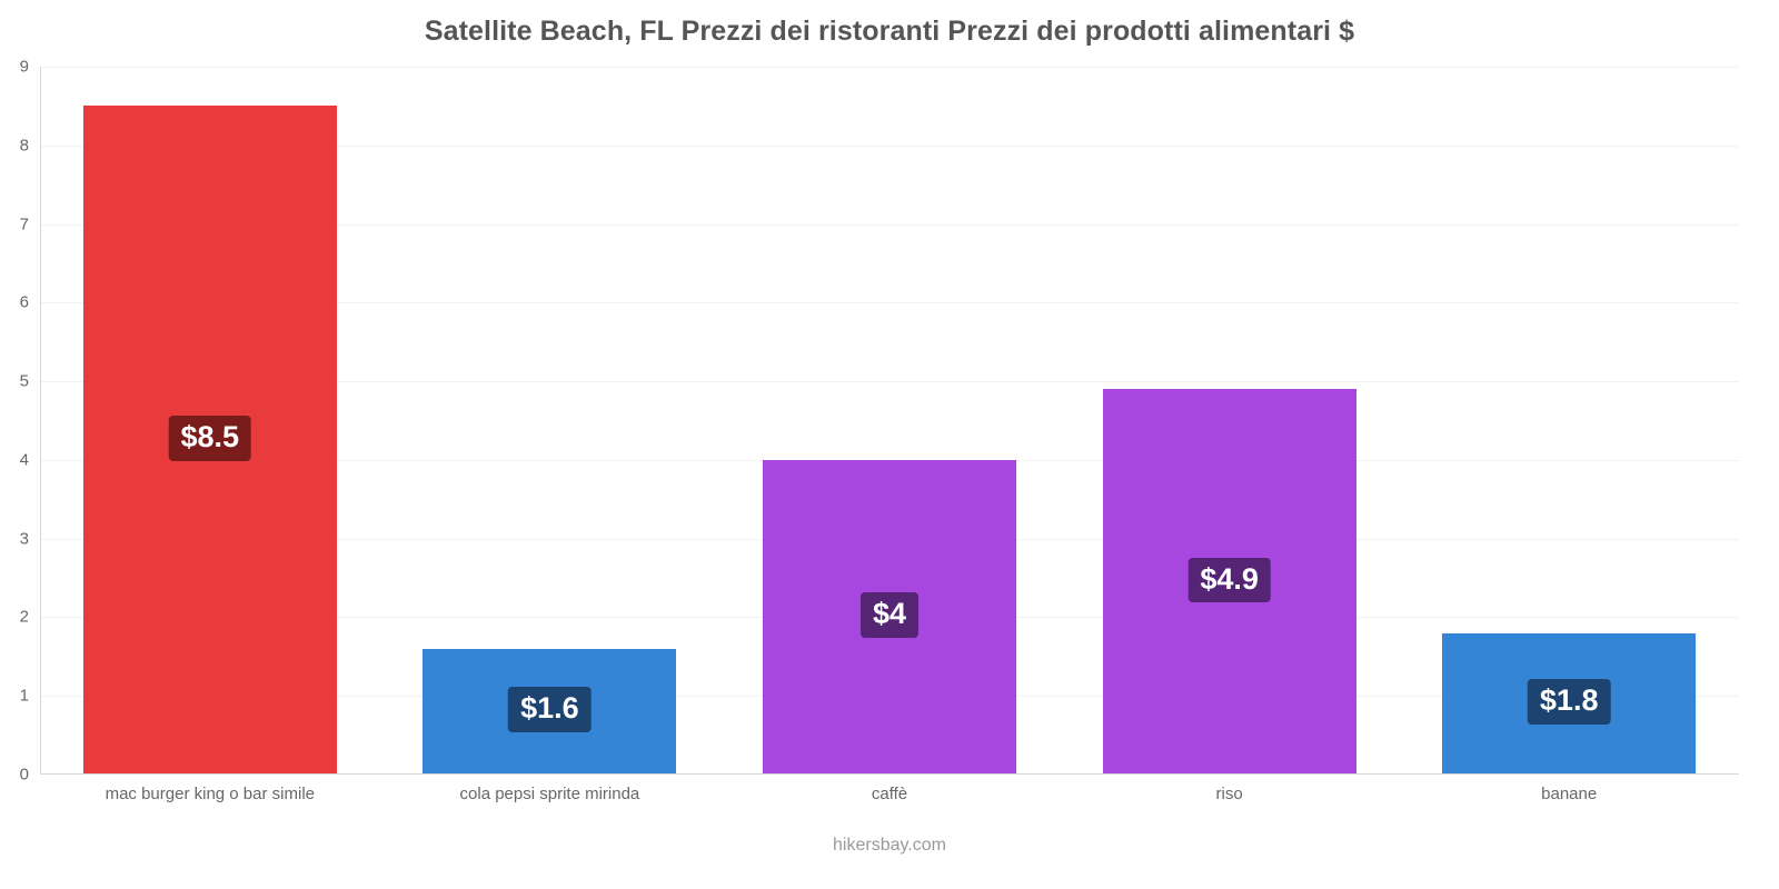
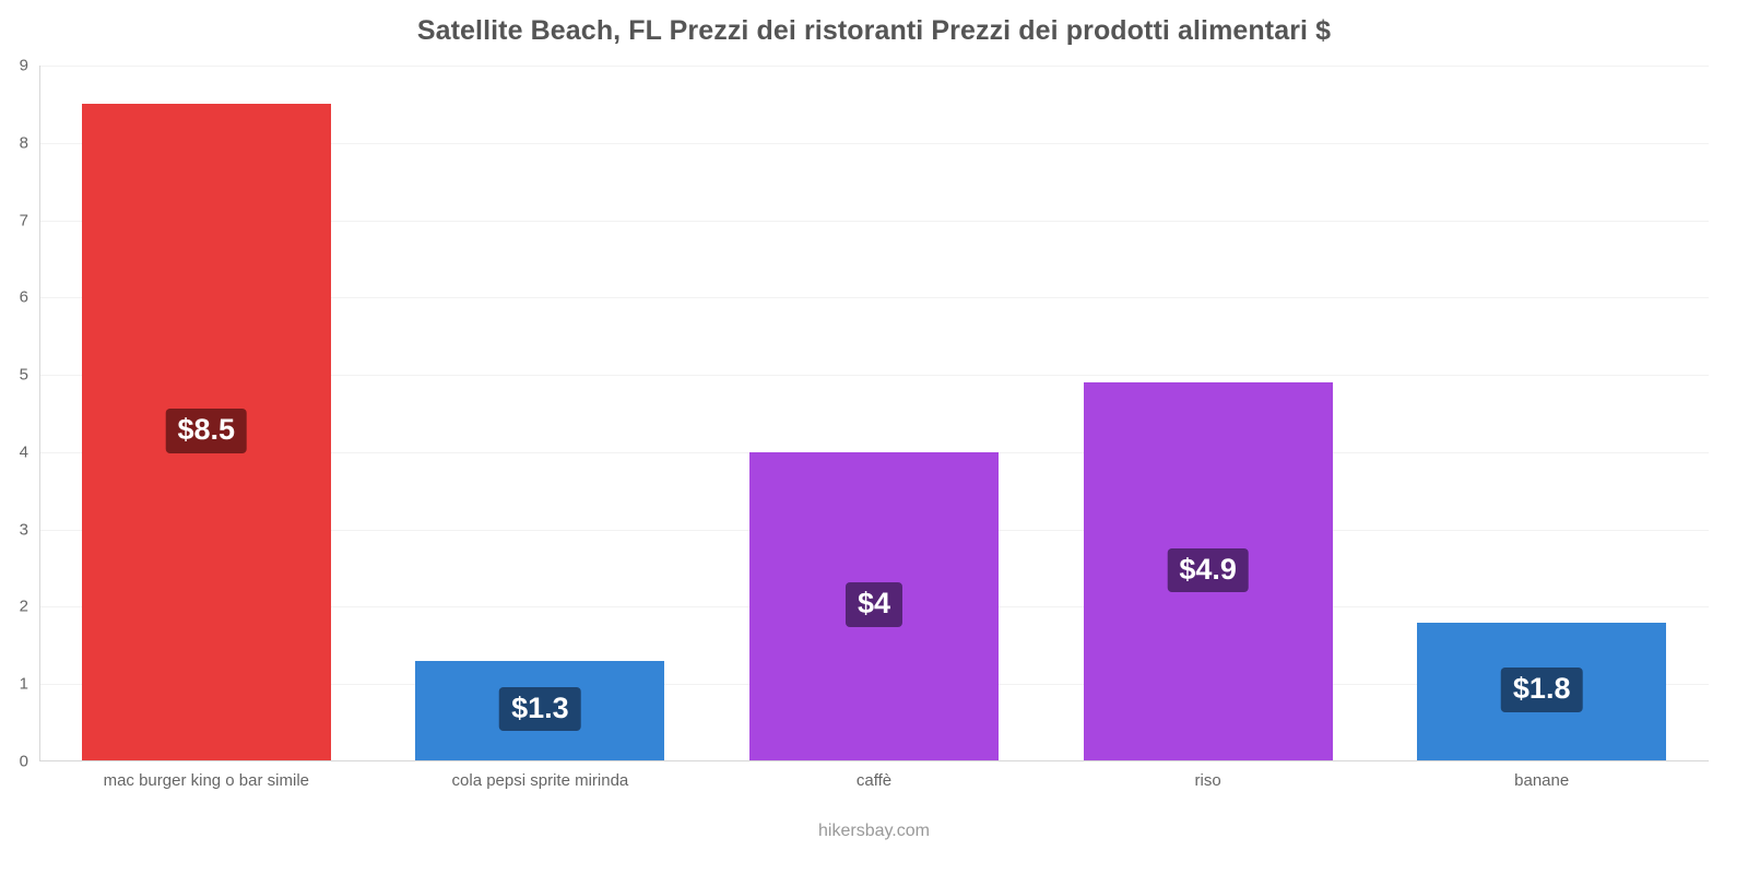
cola pepsi sprite mirinda: $1.6 -> $1.3
